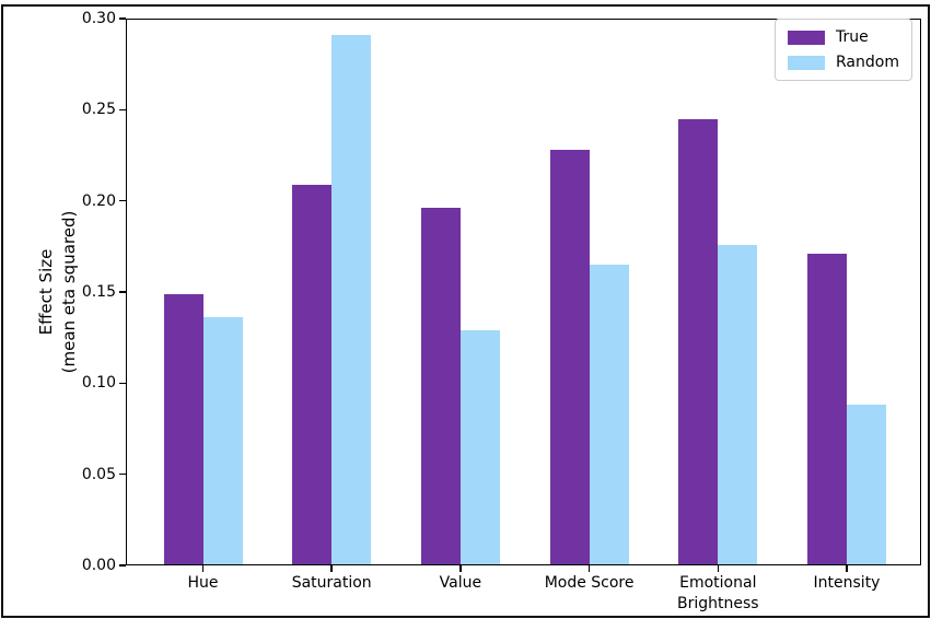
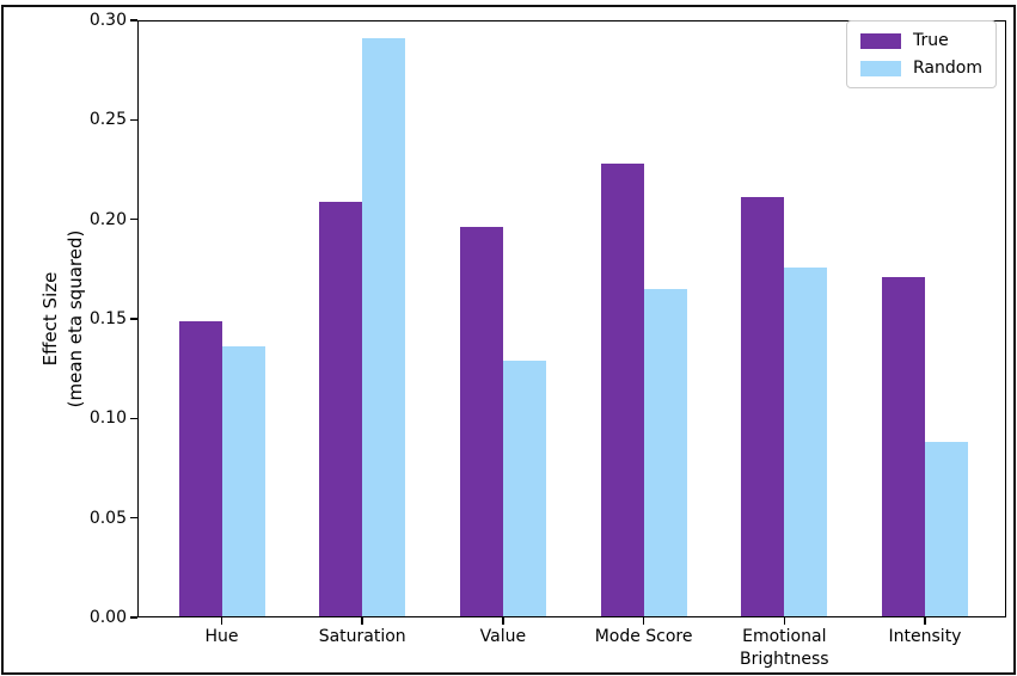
True/Emotional Brightness: 0.245 -> 0.211
